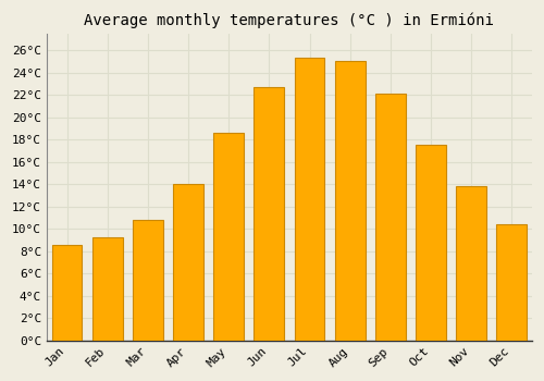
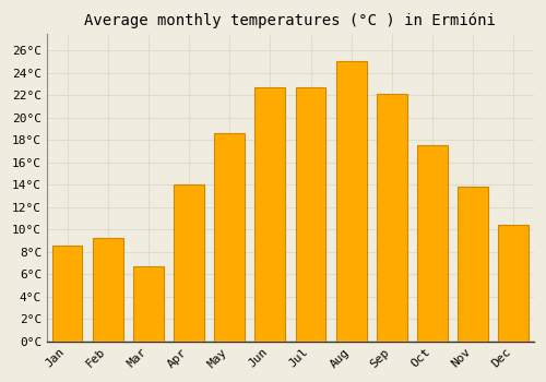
Mar: 10.8°C -> 6.7°C
Jul: 25.3°C -> 22.7°C
